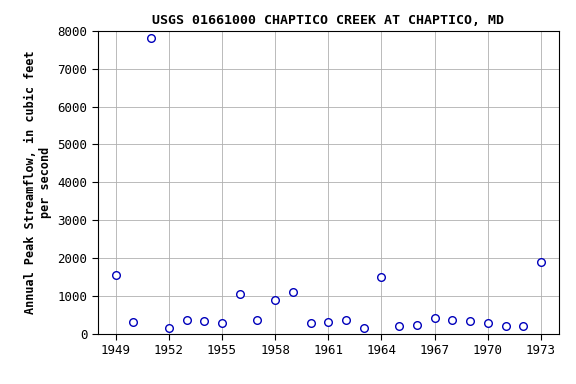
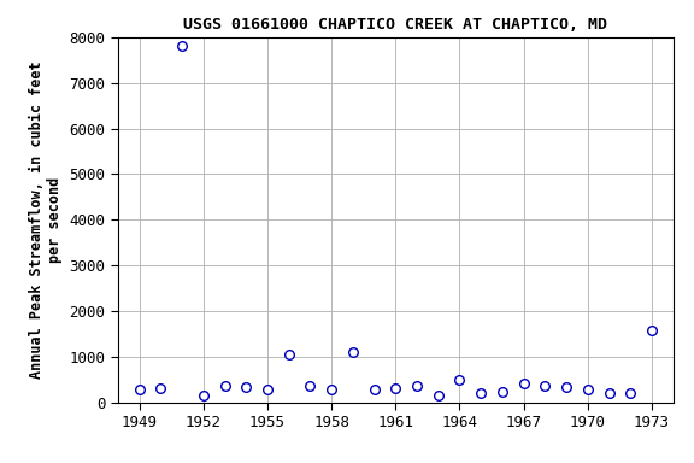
1949: 1550 -> 280
1958: 900 -> 290
1964: 1500 -> 490
1973: 1900 -> 1580
